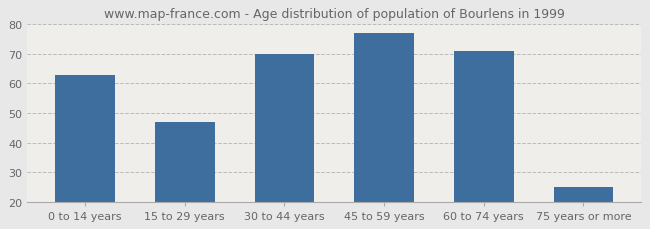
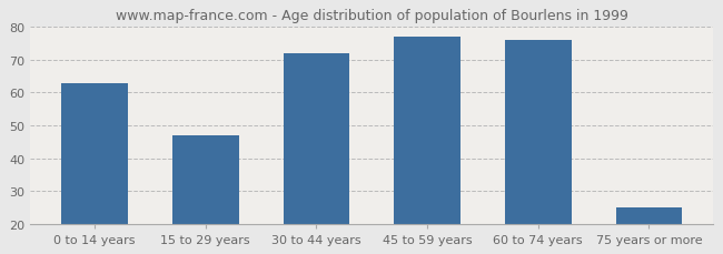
30 to 44 years: 70 -> 72
60 to 74 years: 71 -> 76
